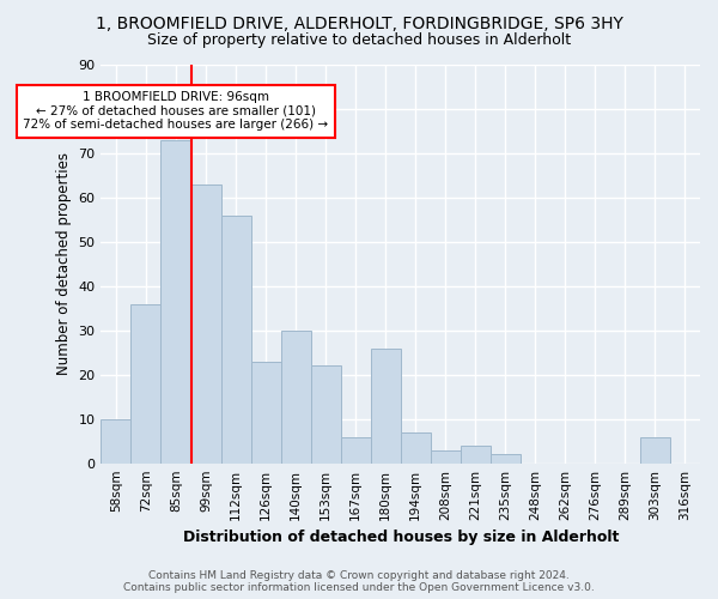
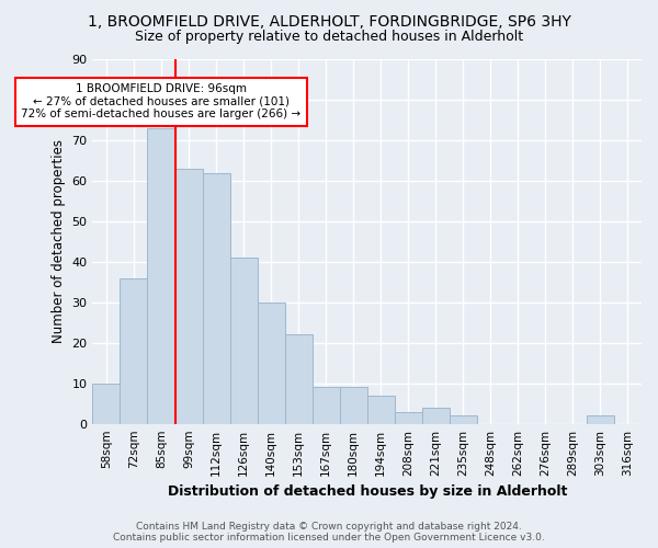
112sqm: 56 -> 62
126sqm: 23 -> 41
167sqm: 6 -> 9
180sqm: 26 -> 9
303sqm: 6 -> 2
